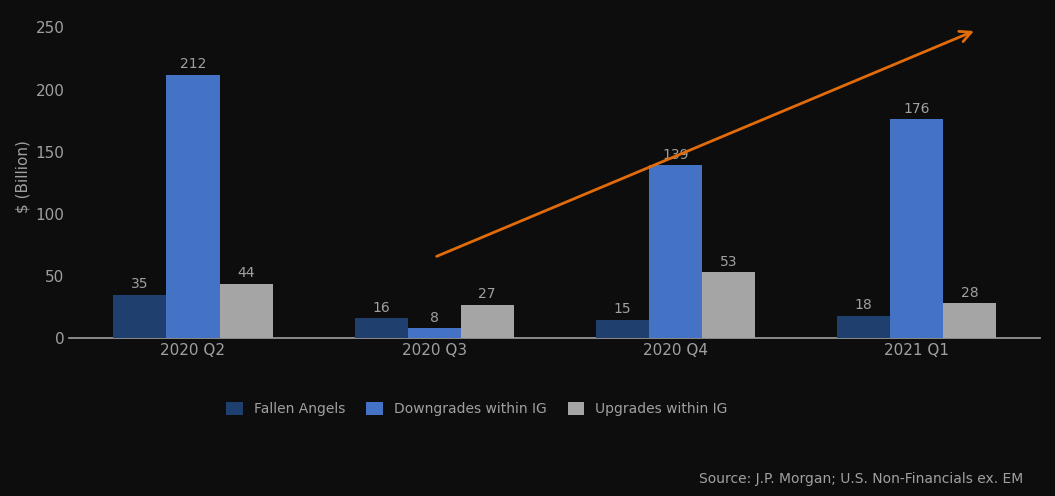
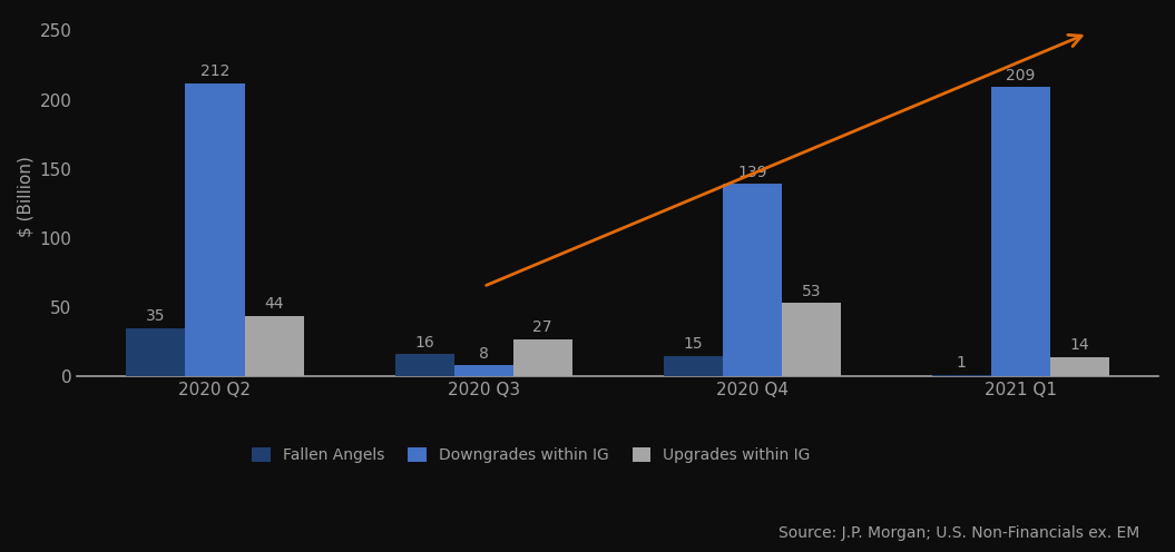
Fallen Angels/2021 Q1: 18 -> 1
Downgrades within IG/2021 Q1: 176 -> 209
Upgrades within IG/2021 Q1: 28 -> 14
